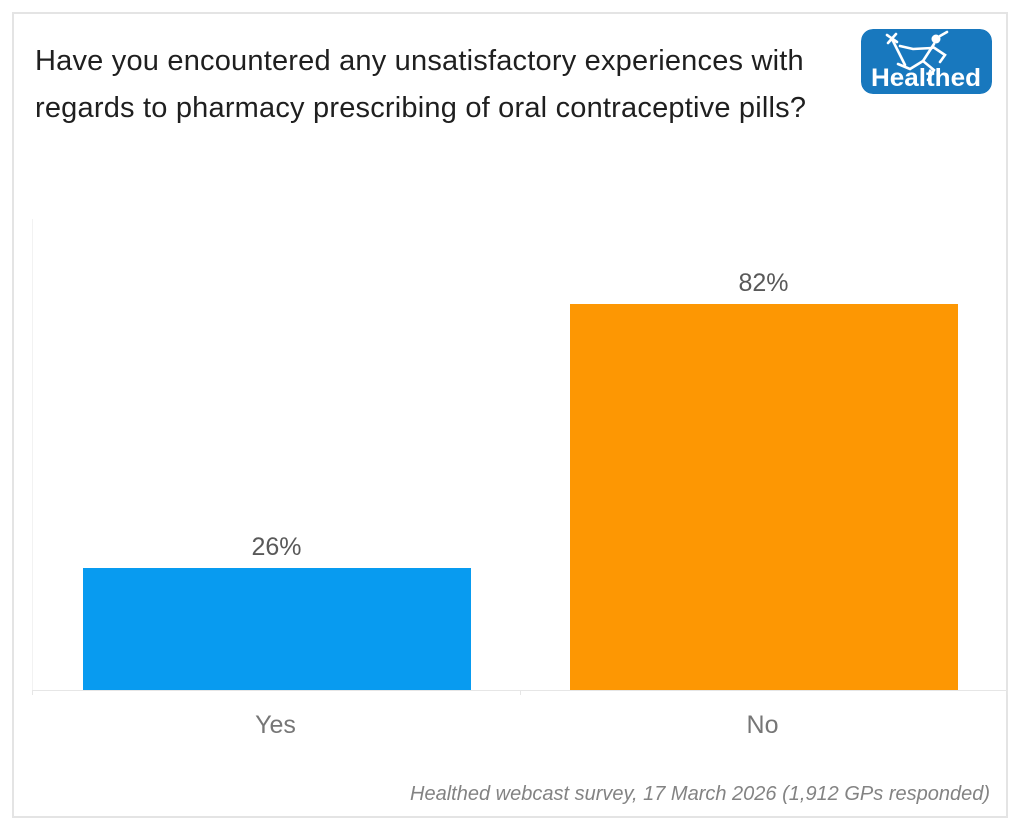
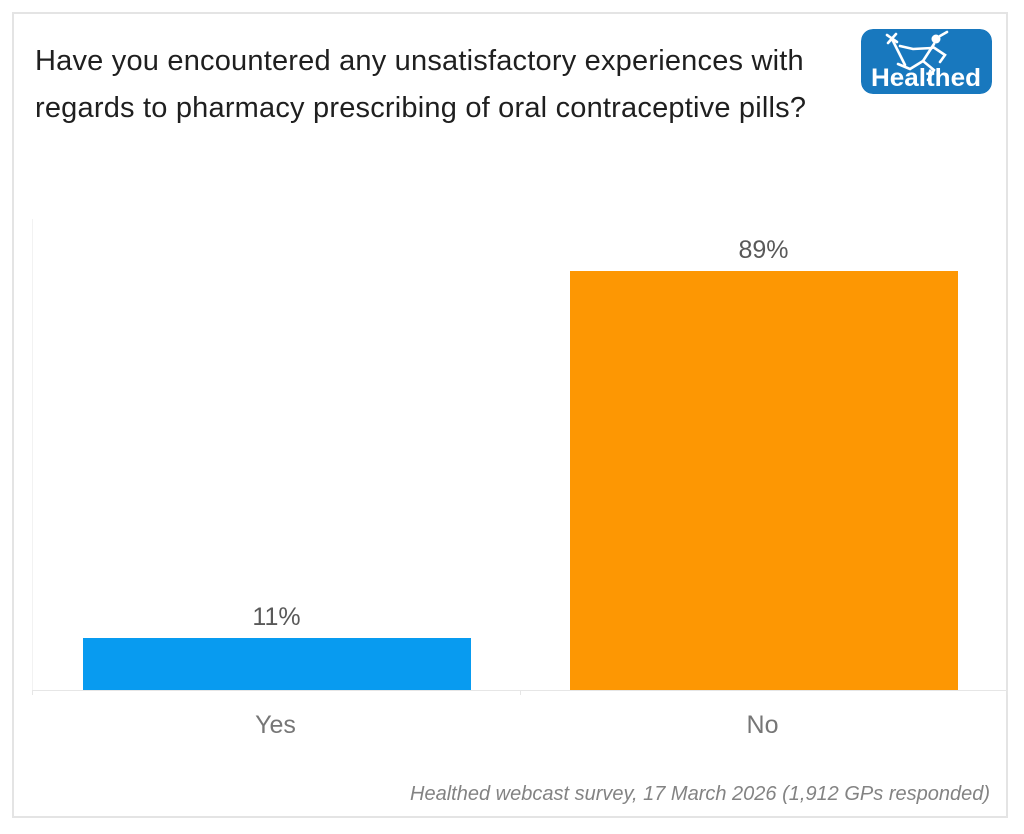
Yes: 26% -> 11%
No: 82% -> 89%
